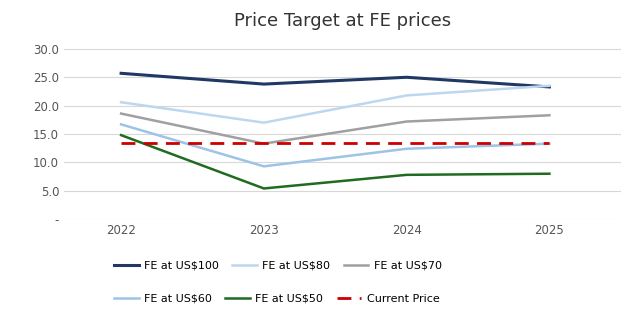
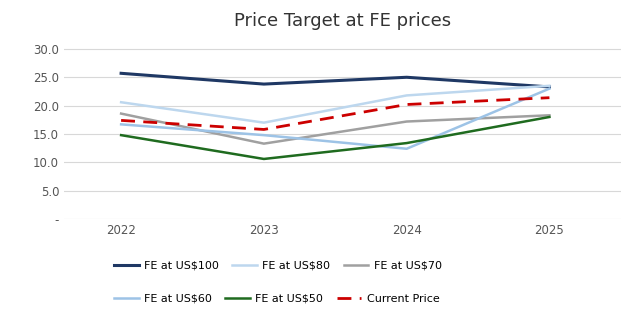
Current Price/2022: 13.4 -> 17.4
FE at US$60/2023: 9.3 -> 14.8
FE at US$50/2023: 5.4 -> 10.6
Current Price/2023: 13.4 -> 15.8
FE at US$50/2024: 7.8 -> 13.4
Current Price/2024: 13.4 -> 20.2
FE at US$60/2025: 13.3 -> 23.0
FE at US$50/2025: 8.0 -> 18.0
Current Price/2025: 13.4 -> 21.4
